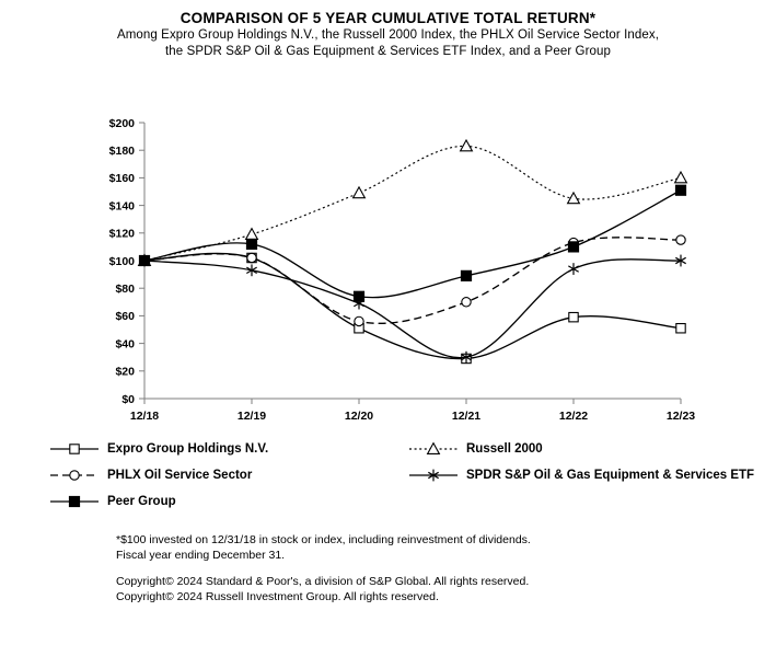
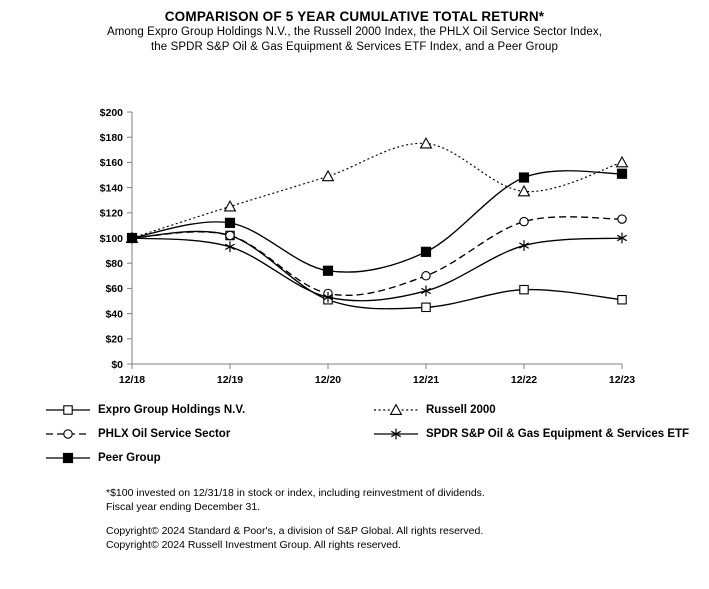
Russell 2000/12/19: $119 -> $125
SPDR S&P Oil & Gas Equipment & Services ETF/12/20: $69 -> $53
Expro Group Holdings N.V./12/21: $29 -> $45
Russell 2000/12/21: $183 -> $175
SPDR S&P Oil & Gas Equipment & Services ETF/12/21: $30 -> $58
Russell 2000/12/22: $145 -> $137
Peer Group/12/22: $110 -> $148
